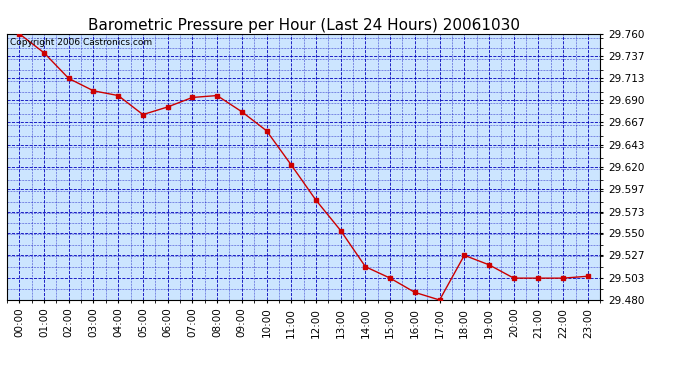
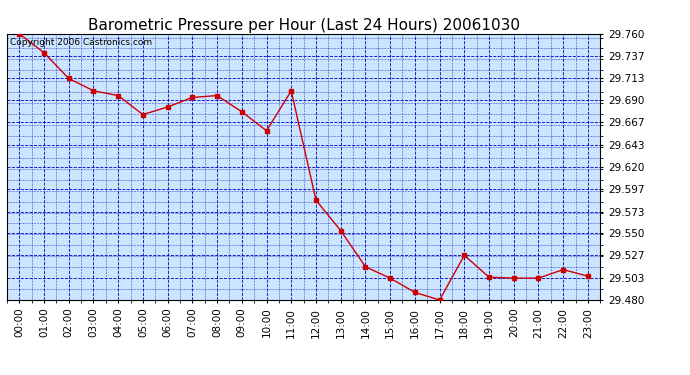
11:00: 29.622 -> 29.700
19:00: 29.517 -> 29.504
22:00: 29.503 -> 29.512
